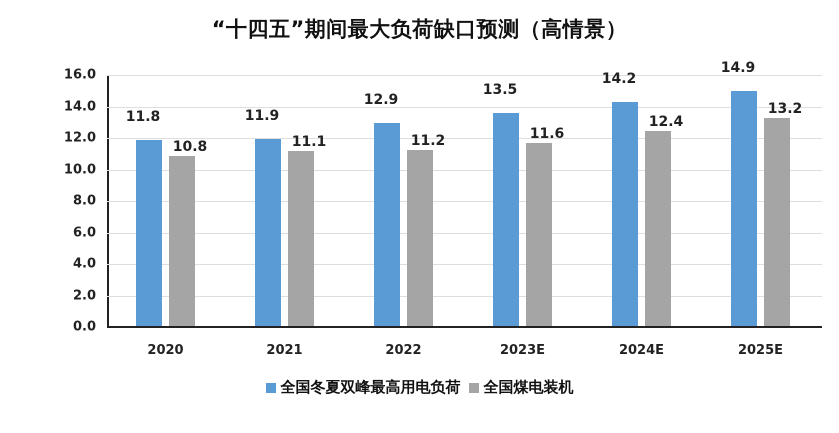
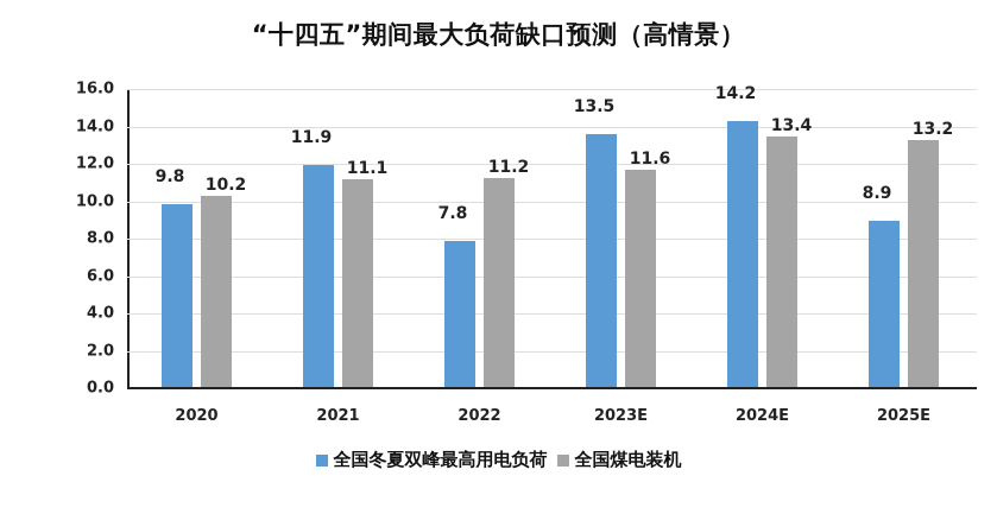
全国冬夏双峰最高用电负荷/2020: 11.8 -> 9.8
全国煤电装机/2020: 10.8 -> 10.2
全国冬夏双峰最高用电负荷/2022: 12.9 -> 7.8
全国煤电装机/2024E: 12.4 -> 13.4
全国冬夏双峰最高用电负荷/2025E: 14.9 -> 8.9
